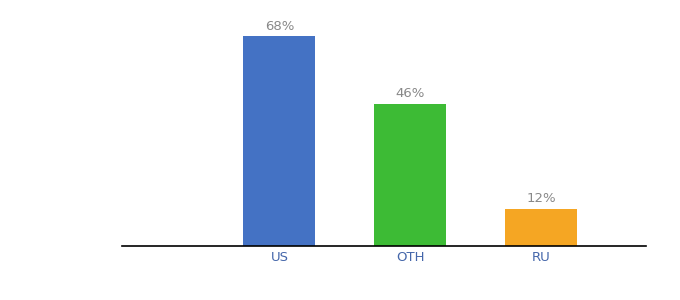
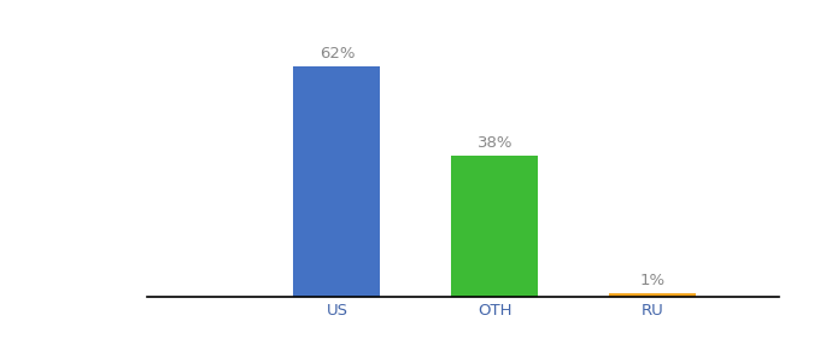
US: 68% -> 62%
OTH: 46% -> 38%
RU: 12% -> 1%
